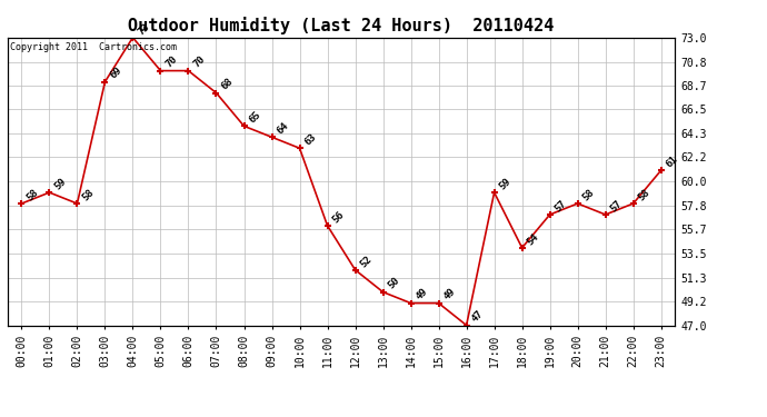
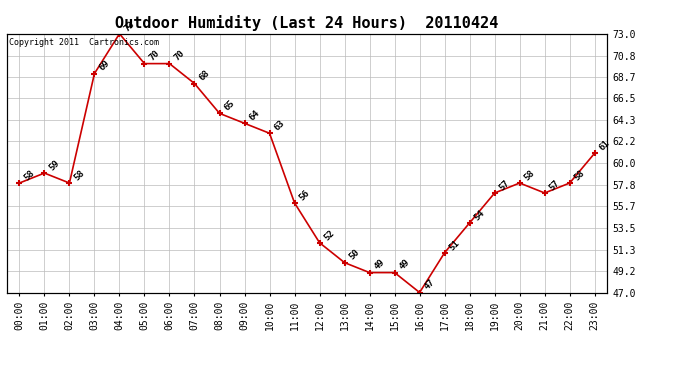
17:00: 59 -> 51
